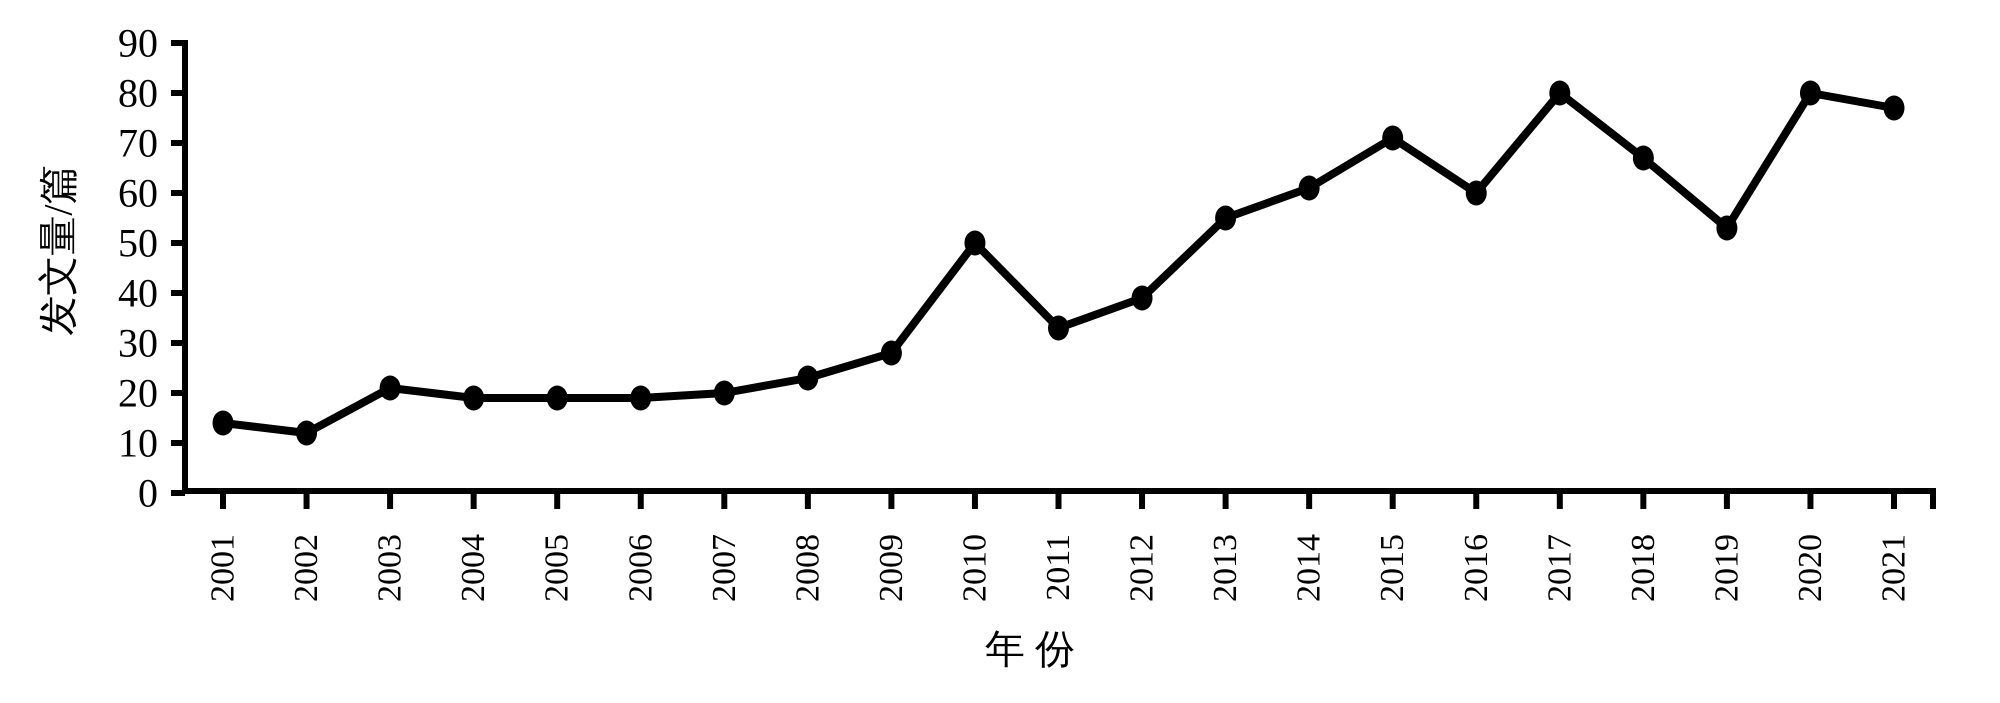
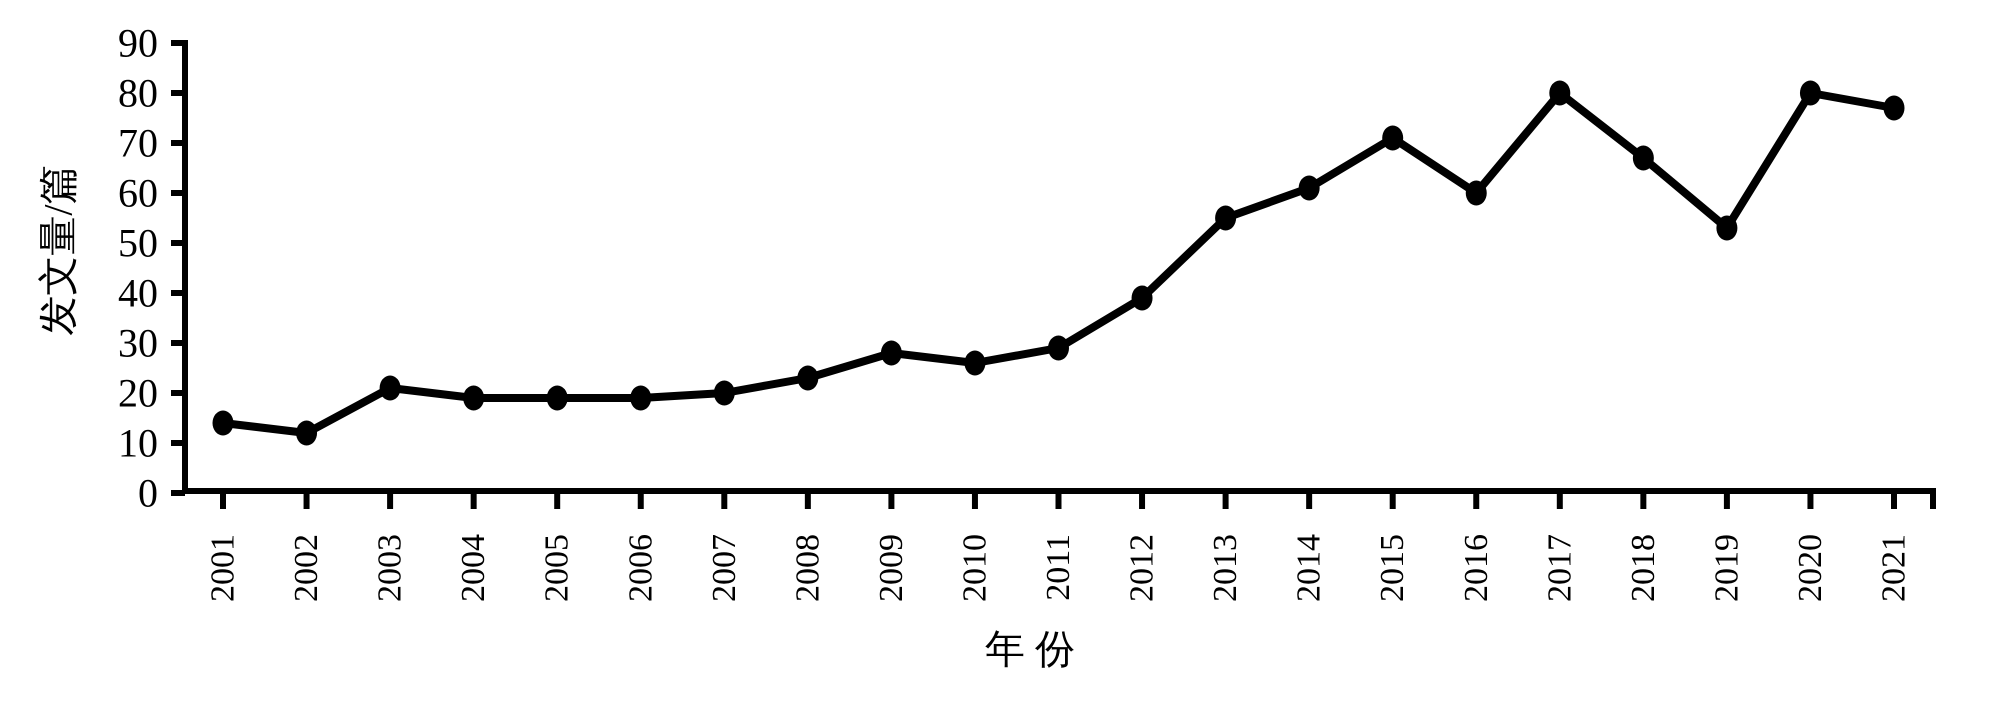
2010: 50 -> 26
2011: 33 -> 29
